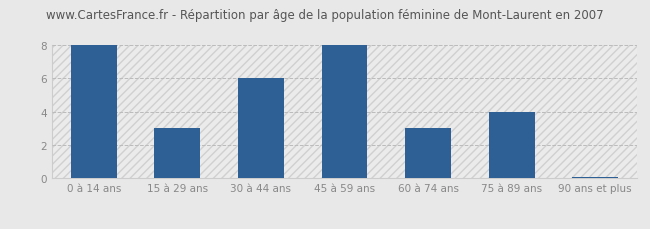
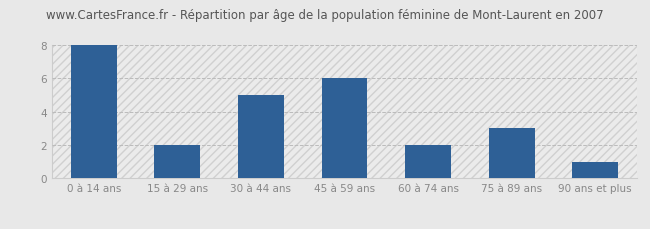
15 à 29 ans: 3.0 -> 2.0
30 à 44 ans: 6.0 -> 5.0
45 à 59 ans: 8.0 -> 6.0
60 à 74 ans: 3.0 -> 2.0
75 à 89 ans: 4.0 -> 3.0
90 ans et plus: 0.1 -> 1.0
